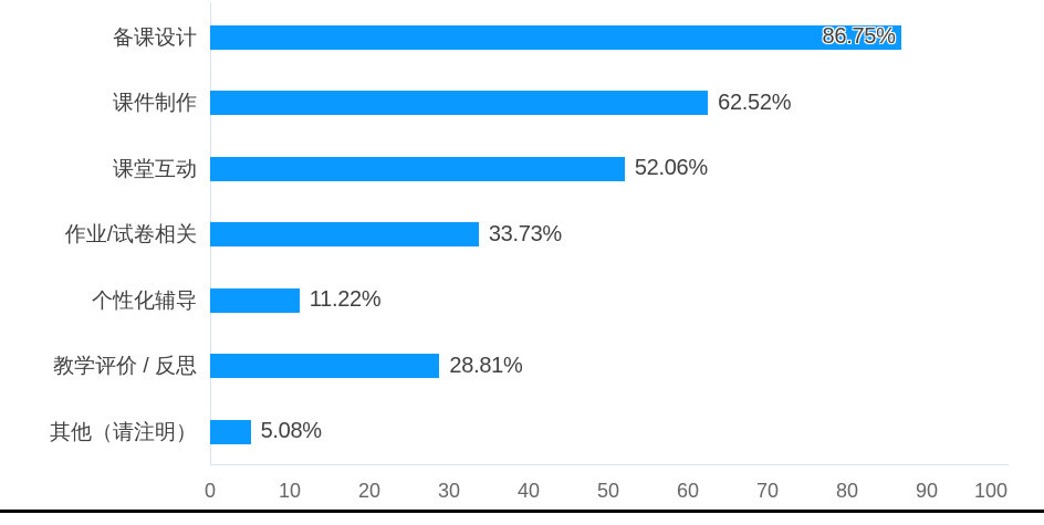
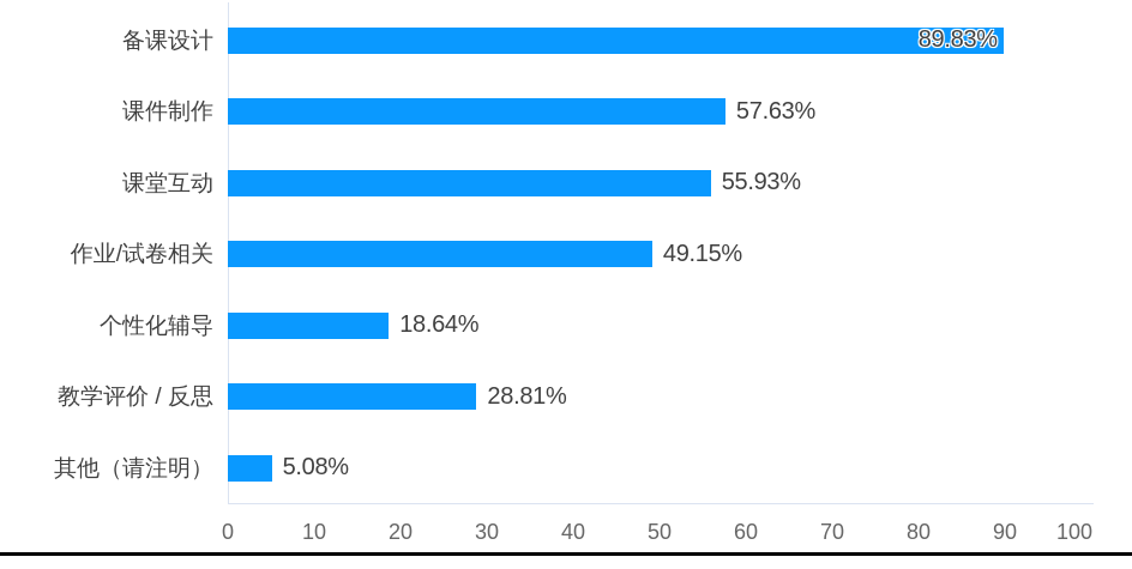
备课设计: 86.75% -> 89.83%
课件制作: 62.52% -> 57.63%
课堂互动: 52.06% -> 55.93%
作业/试卷相关: 33.73% -> 49.15%
个性化辅导: 11.22% -> 18.64%
